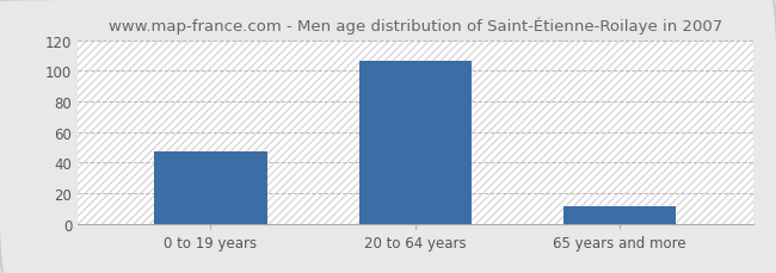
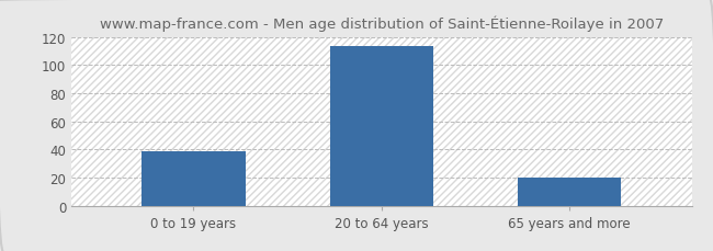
0 to 19 years: 47 -> 39
20 to 64 years: 106 -> 113
65 years and more: 11 -> 20
